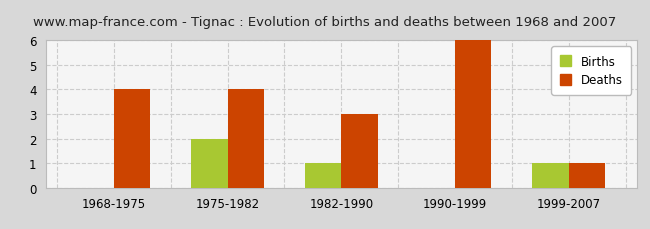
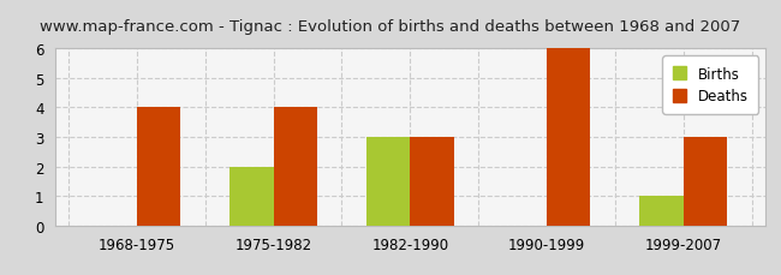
Births/1982-1990: 1 -> 3
Deaths/1999-2007: 1 -> 3
